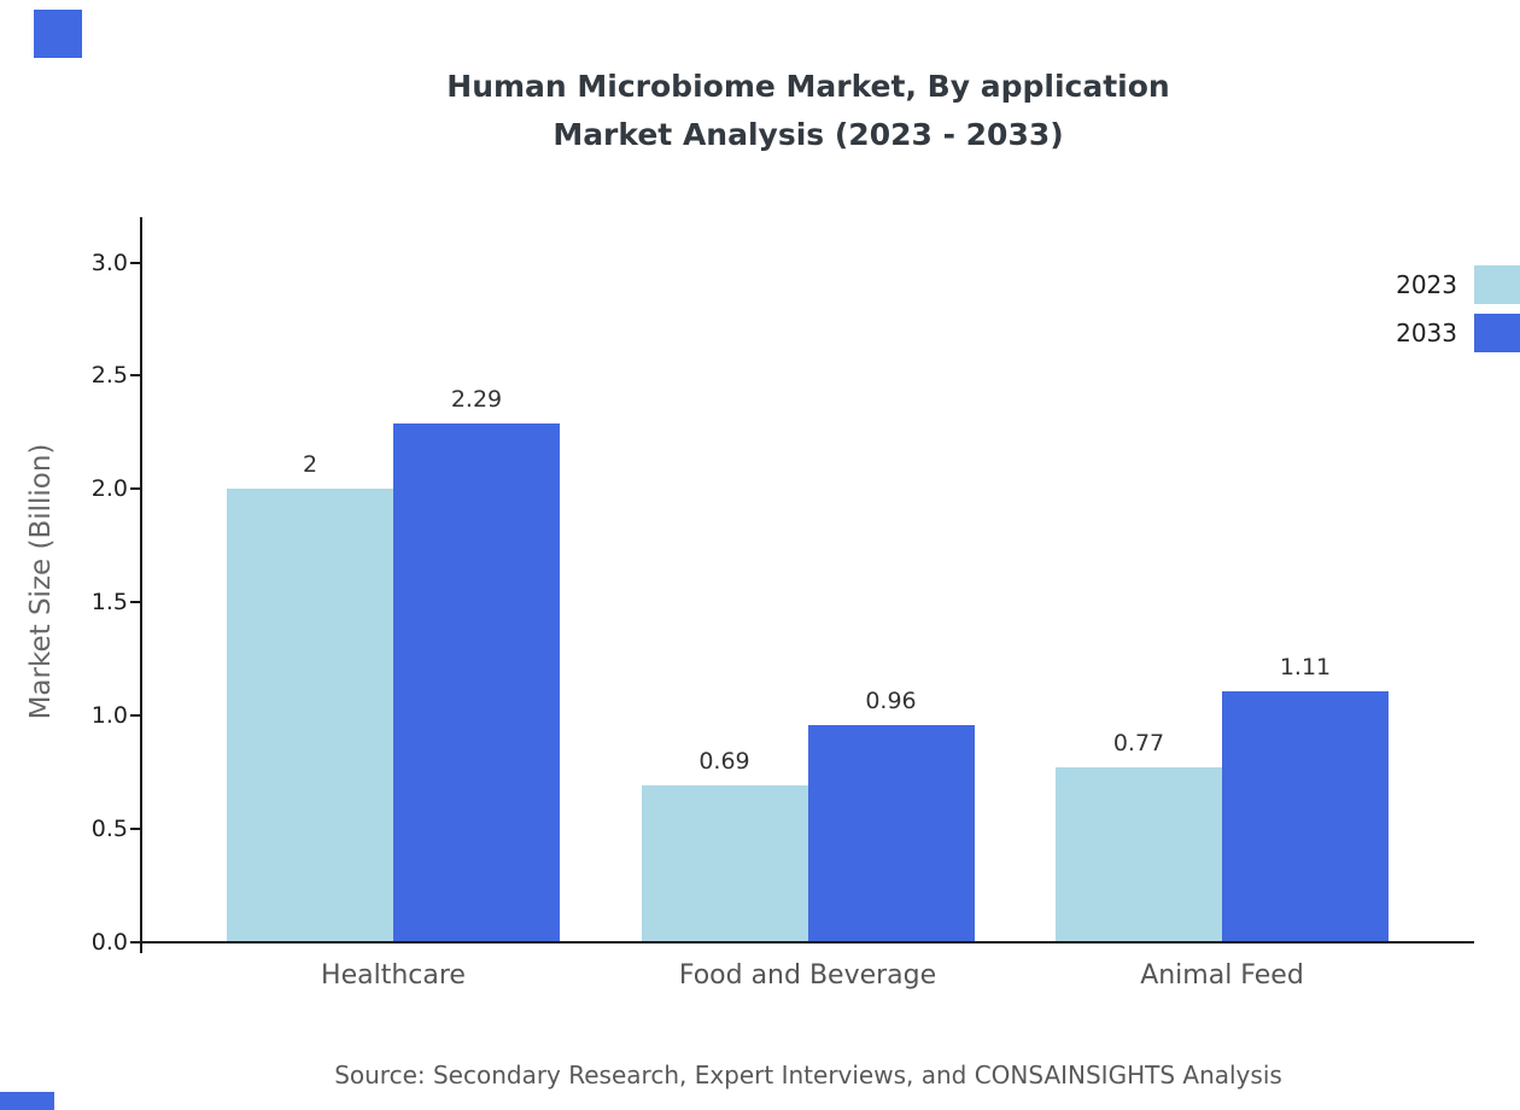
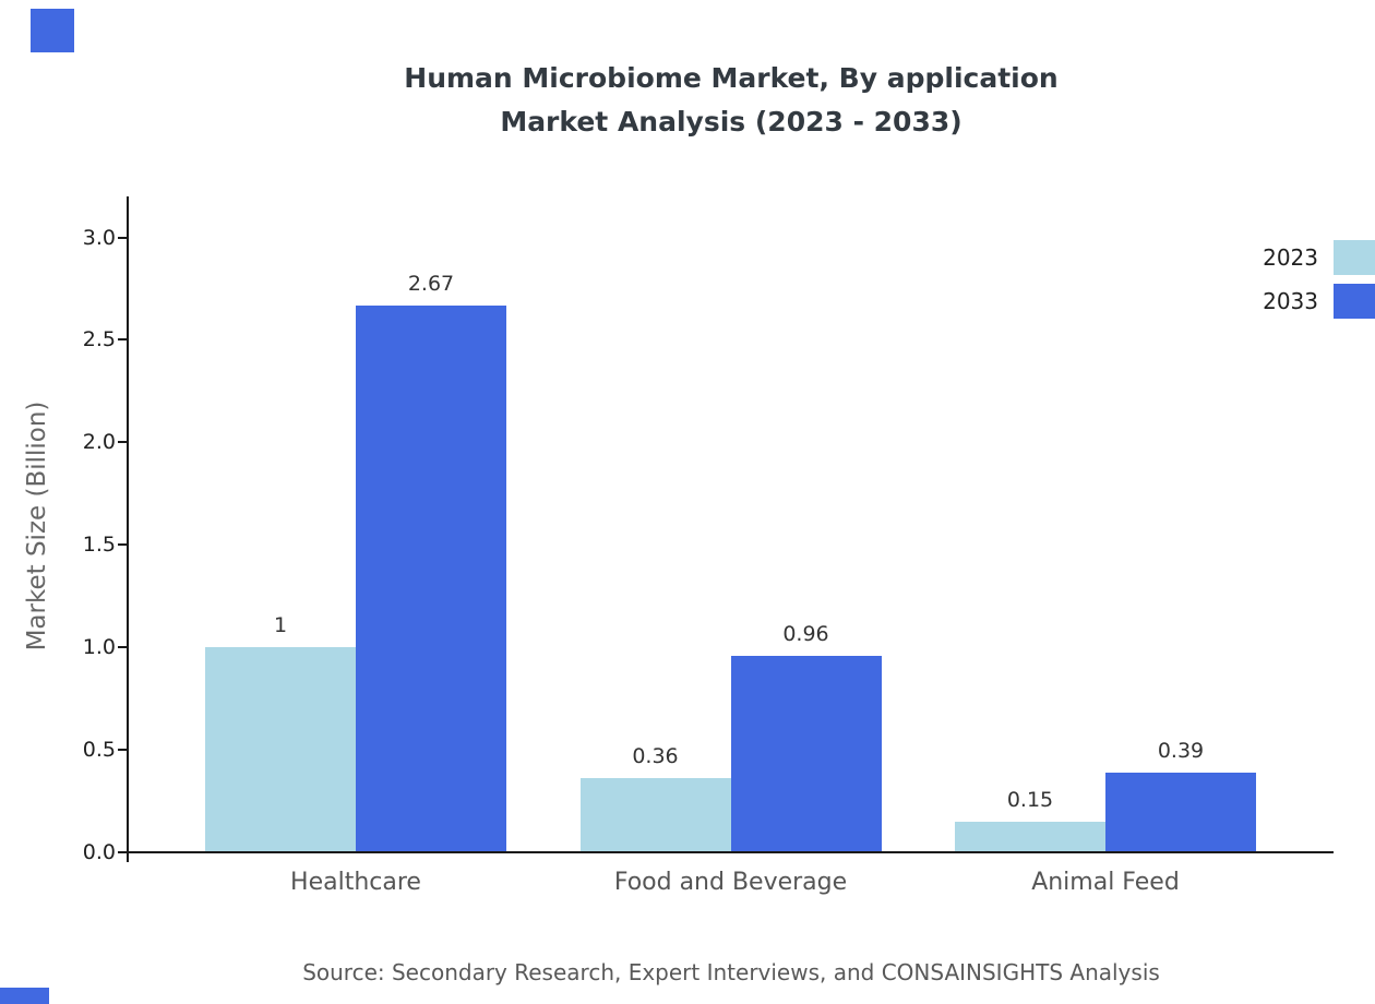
2023/Healthcare: 2 -> 1
2033/Healthcare: 2.29 -> 2.67
2023/Food and Beverage: 0.69 -> 0.36
2023/Animal Feed: 0.77 -> 0.15
2033/Animal Feed: 1.11 -> 0.39
